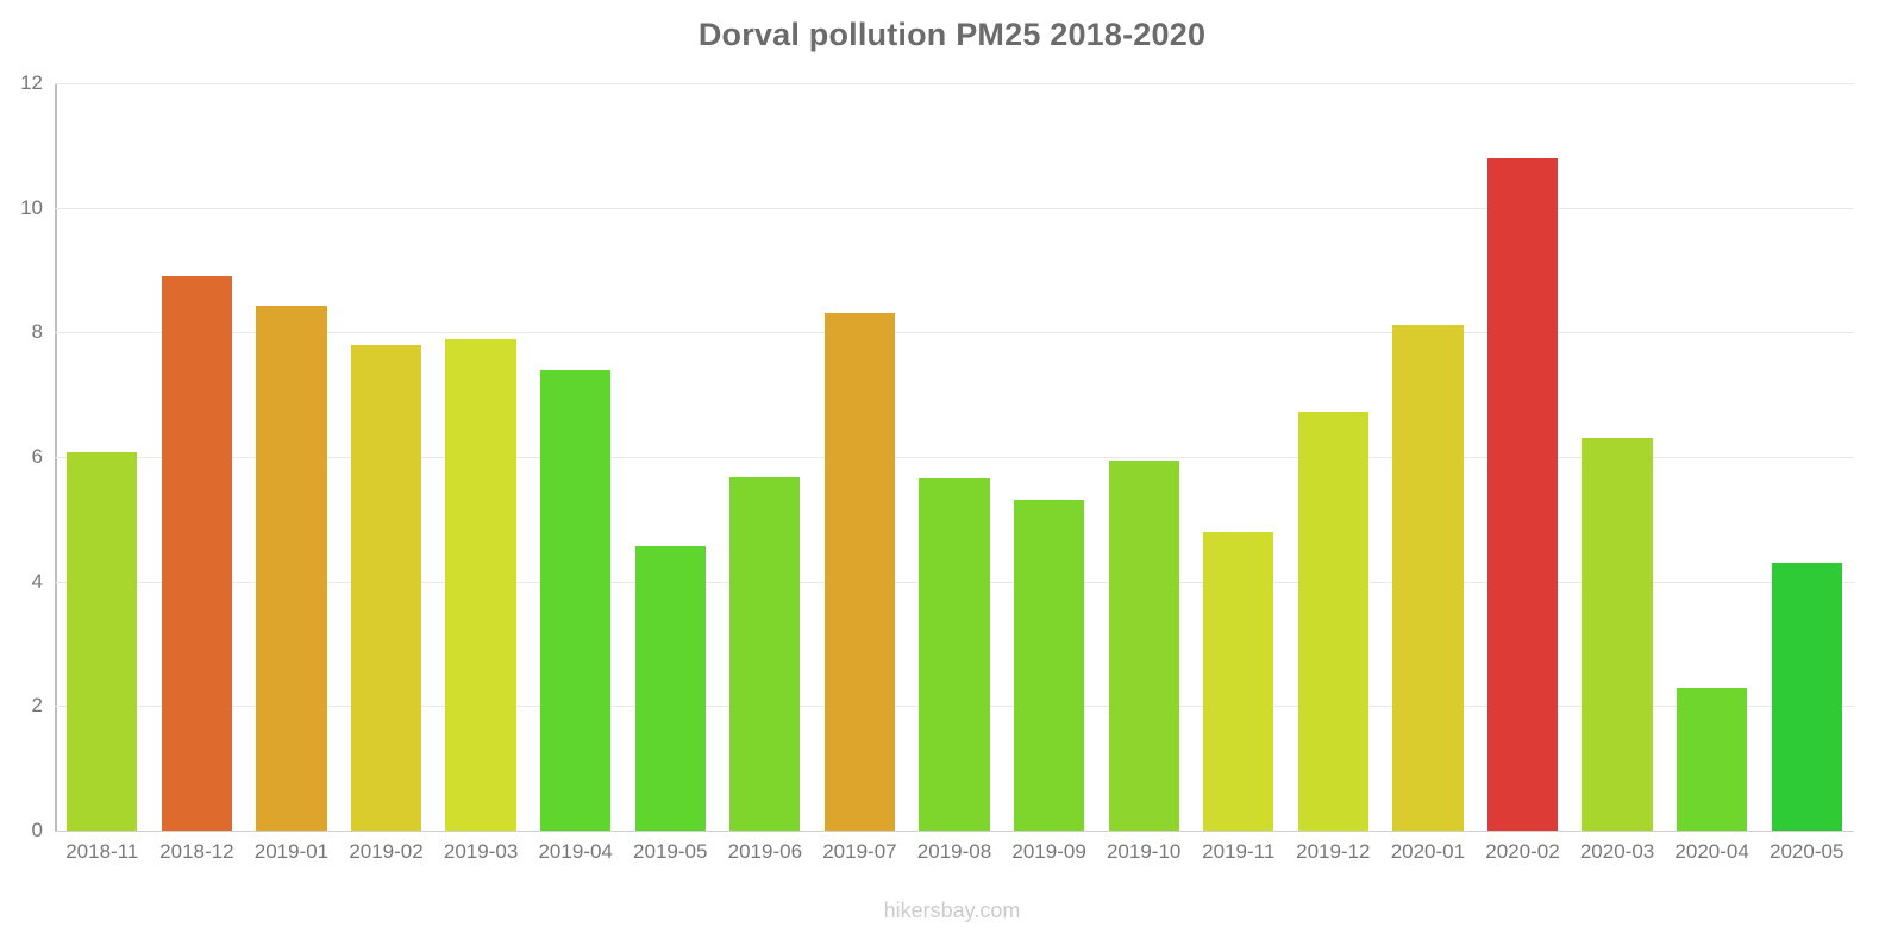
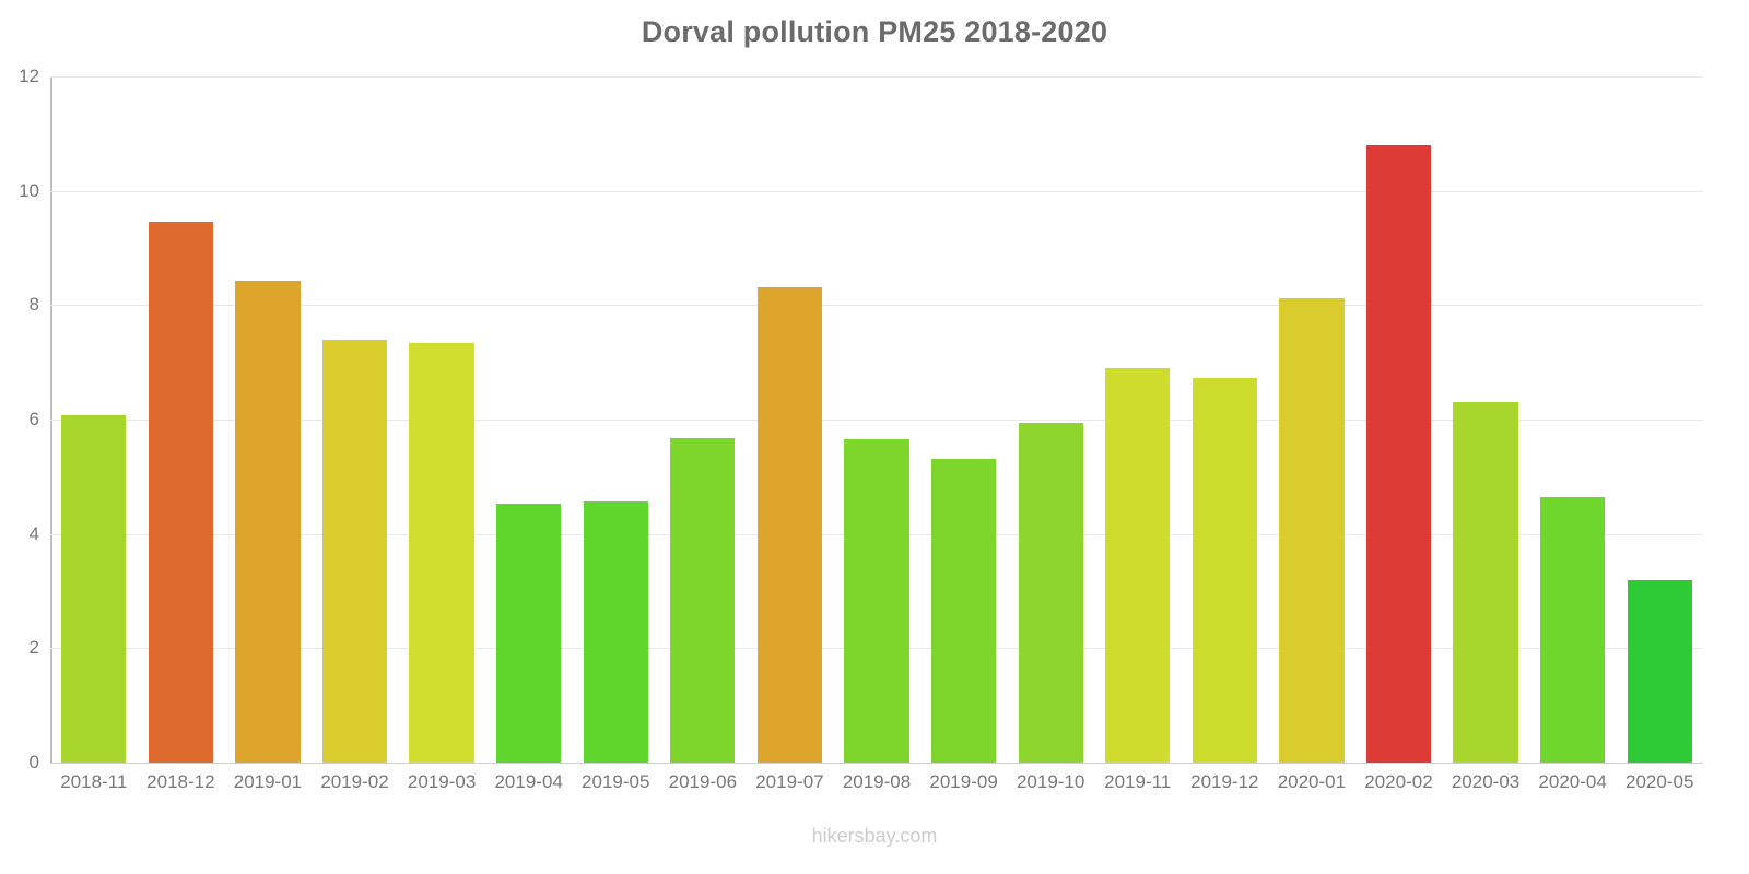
2018-12: 8.9 -> 9.5
2019-02: 7.8 -> 7.4
2019-03: 7.9 -> 7.3
2019-04: 7.4 -> 4.5
2019-11: 4.8 -> 6.9
2020-04: 2.3 -> 4.7
2020-05: 4.3 -> 3.2
